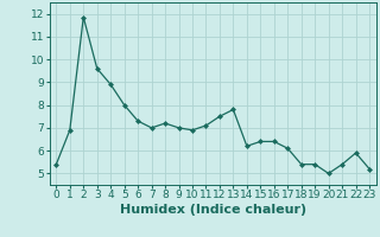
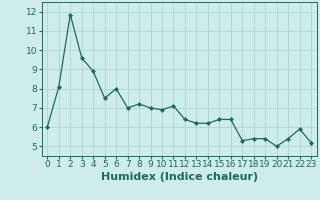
0: 5.4 -> 6.0
1: 6.9 -> 8.1
5: 8.0 -> 7.5
6: 7.3 -> 8.0
12: 7.5 -> 6.4
13: 7.8 -> 6.2
17: 6.1 -> 5.3
